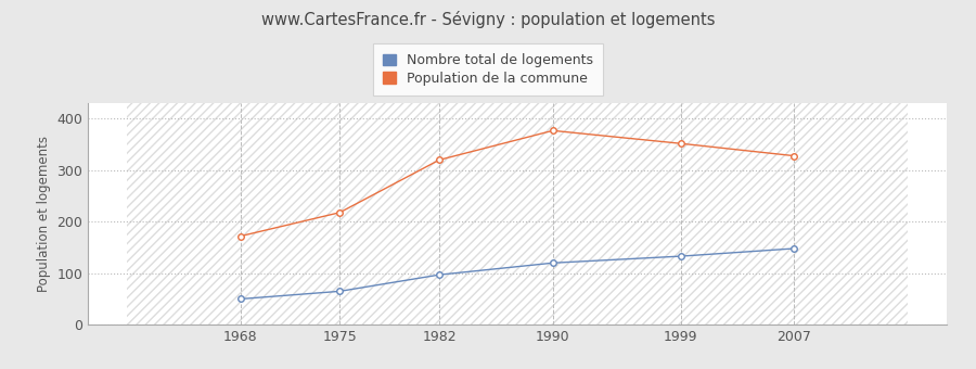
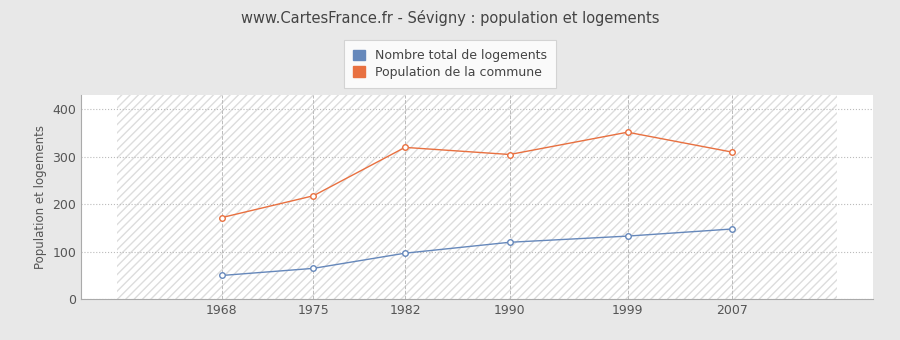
Population de la commune/1990: 377 -> 305
Population de la commune/2007: 328 -> 310
